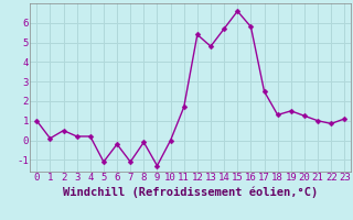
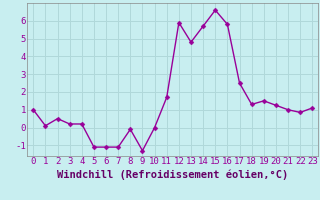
6: -0.2 -> -1.1
12: 5.4 -> 5.9
